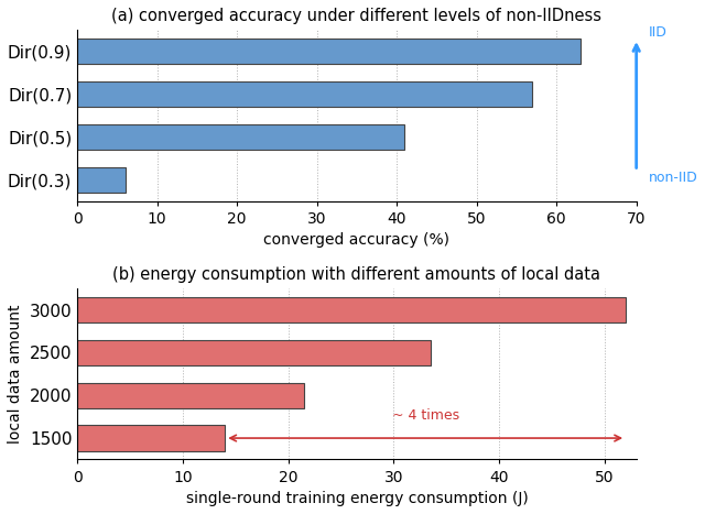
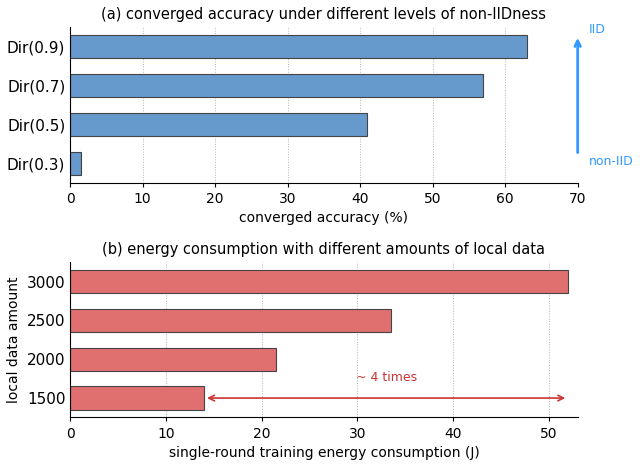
(a) converged accuracy under different levels of non-IIDness/Dir(0.3): 6.0 -> 1.5
